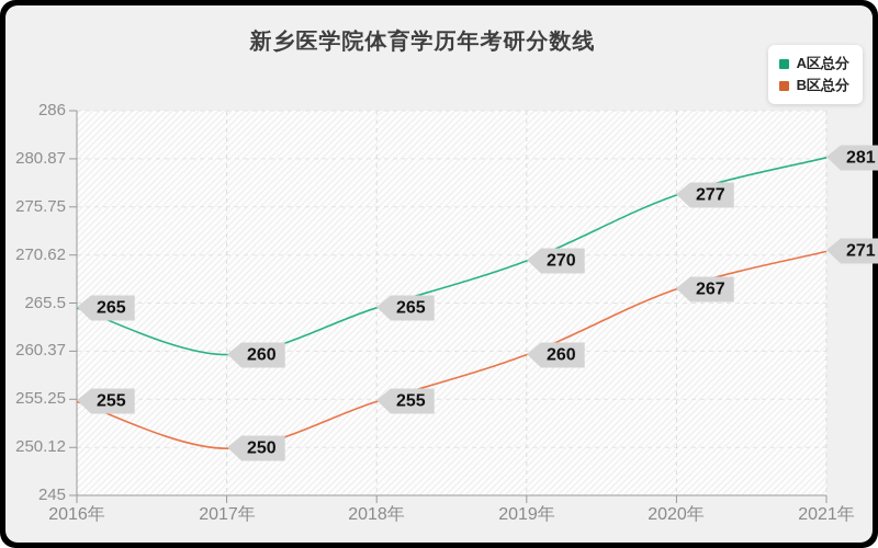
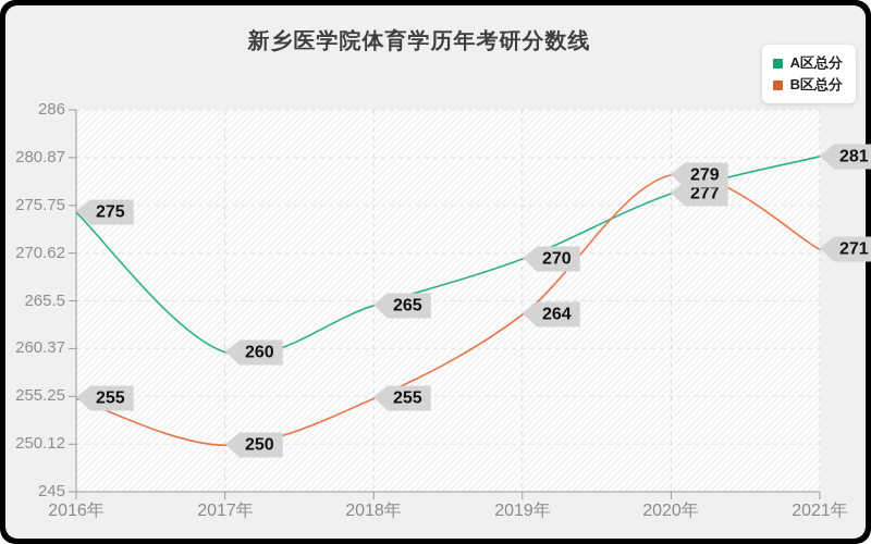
A区总分/2016年: 265 -> 275
B区总分/2019年: 260 -> 264
B区总分/2020年: 267 -> 279
